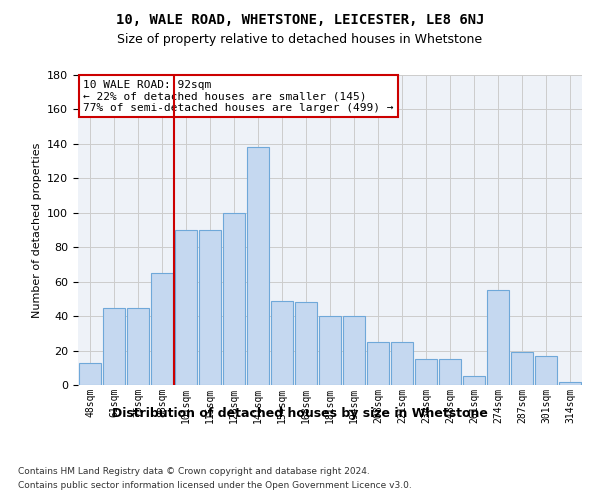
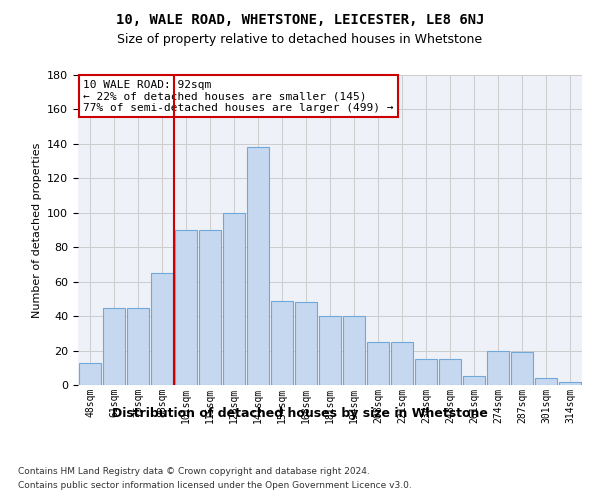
274sqm: 55 -> 20
301sqm: 17 -> 4
